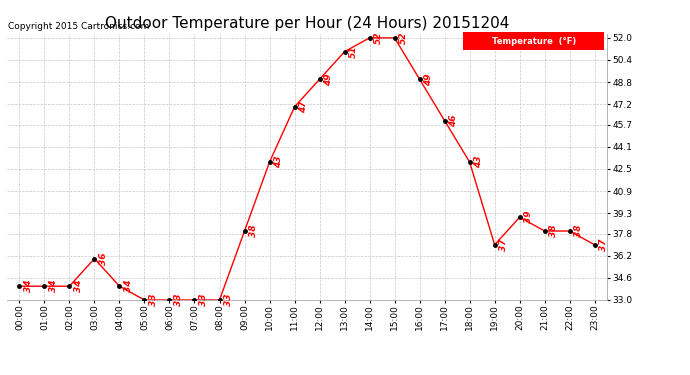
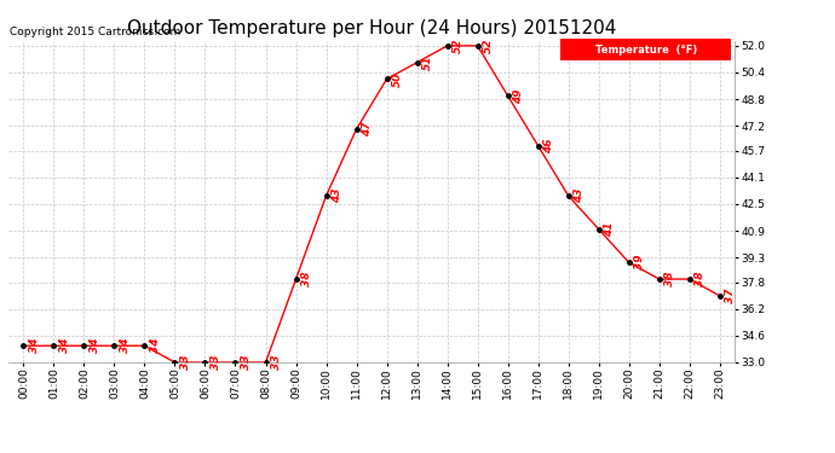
03:00: 36 -> 34
12:00: 49 -> 50
19:00: 37 -> 41
